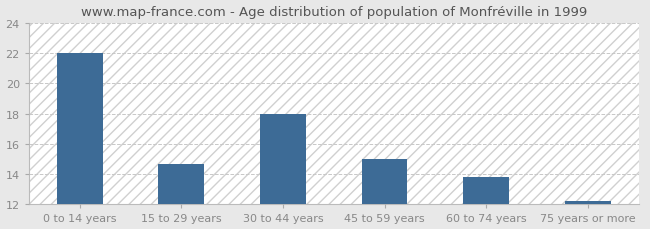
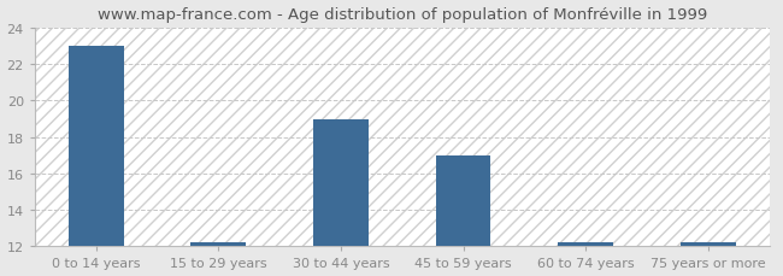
0 to 14 years: 22.0 -> 23.0
15 to 29 years: 14.7 -> 12.2
30 to 44 years: 18.0 -> 19.0
45 to 59 years: 15.0 -> 17.0
60 to 74 years: 13.8 -> 12.2
